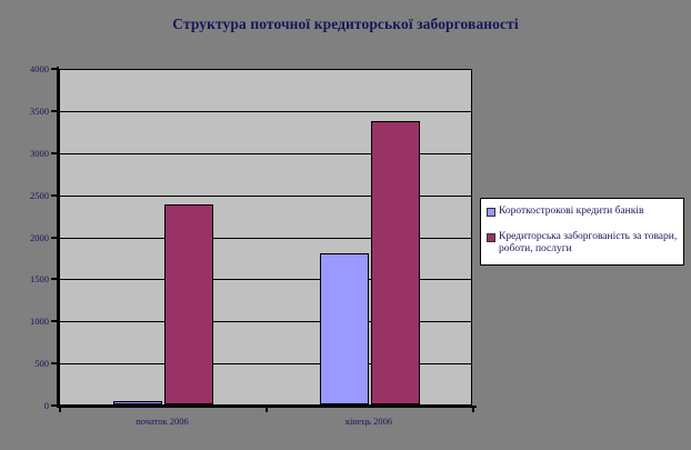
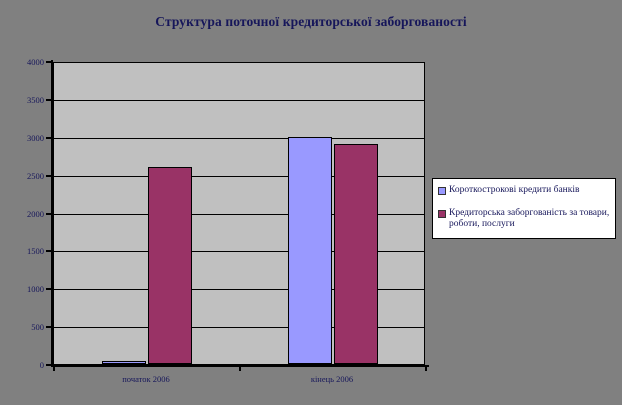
Кредиторська заборгованість за товари, роботи, послуги/початок 2006: 2400 -> 2600
Короткострокові кредити банків/кінець 2006: 1800 -> 3000
Кредиторська заборгованість за товари, роботи, послуги/кінець 2006: 3400 -> 2900
